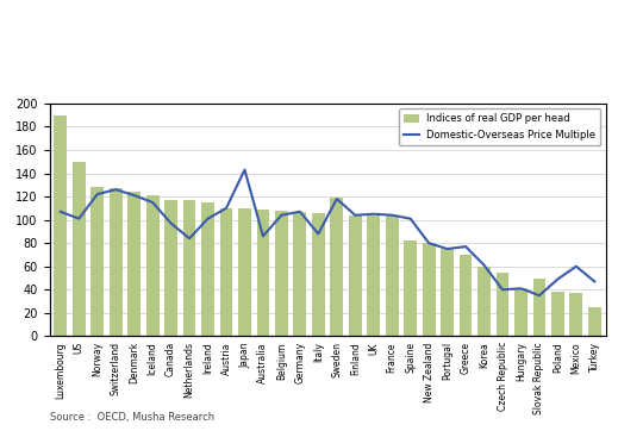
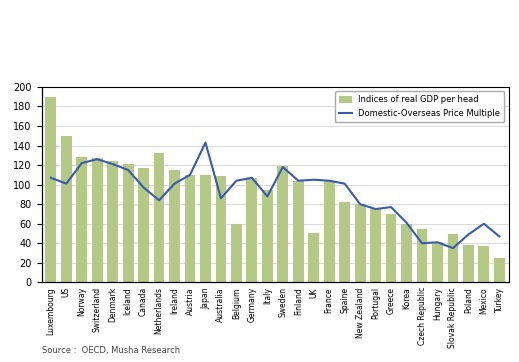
Indices of real GDP per head/Netherlands: 117 -> 132
Indices of real GDP per head/Belgium: 108 -> 60
Indices of real GDP per head/Italy: 106 -> 94
Indices of real GDP per head/UK: 104 -> 50
